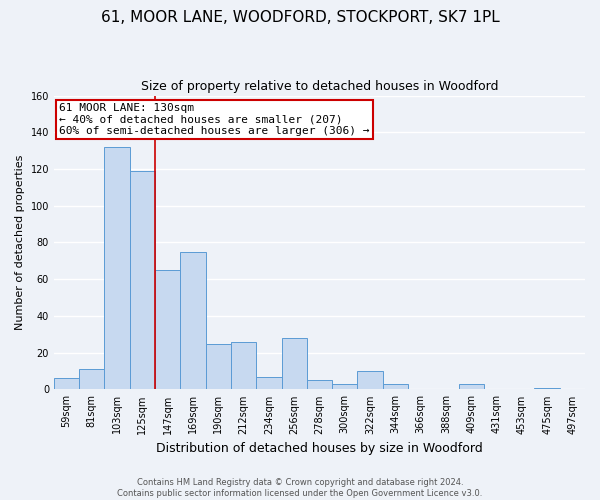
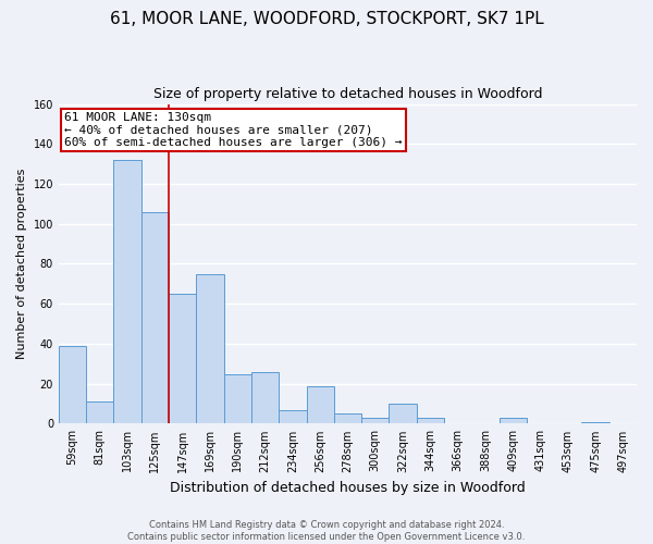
59sqm: 6 -> 39
125sqm: 119 -> 106
256sqm: 28 -> 19
